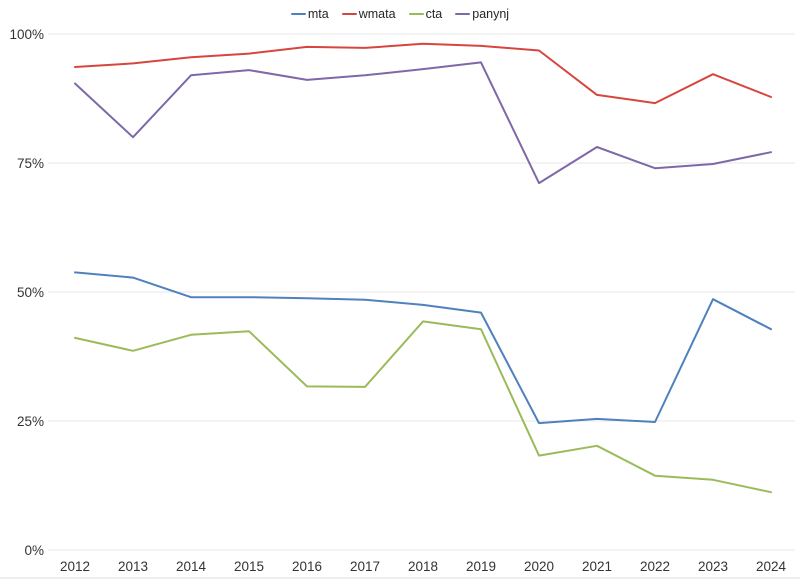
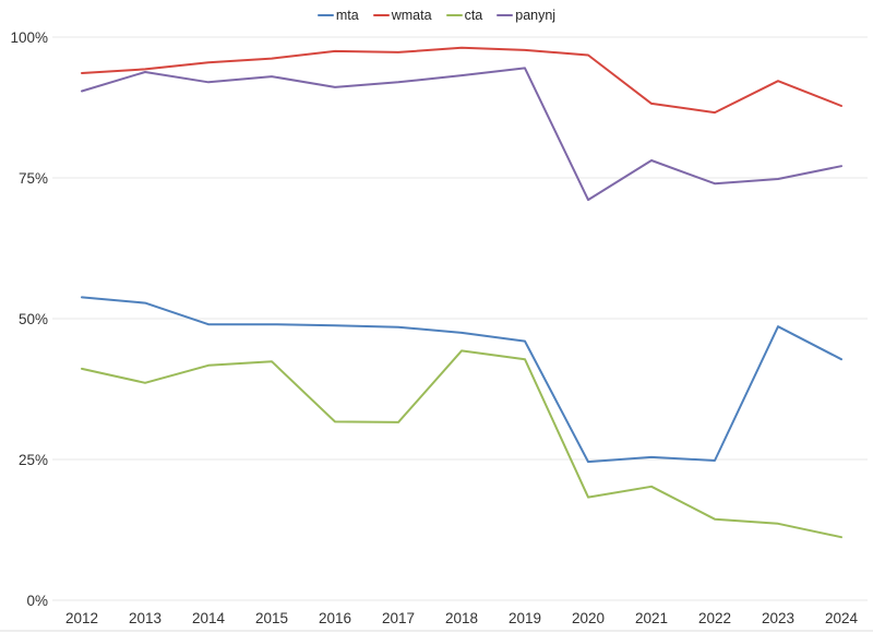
panynj/2013: 80% -> 94%
